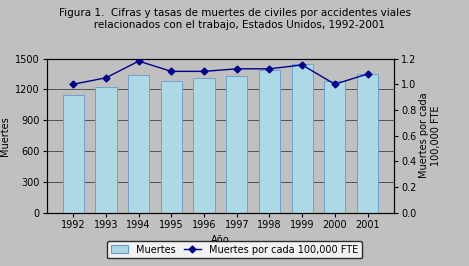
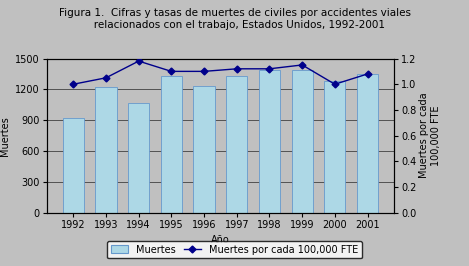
Muertes/1992: 1150 -> 920
Muertes/1994: 1340 -> 1070
Muertes/1995: 1280 -> 1330
Muertes/1996: 1310 -> 1230
Muertes/1999: 1450 -> 1390
